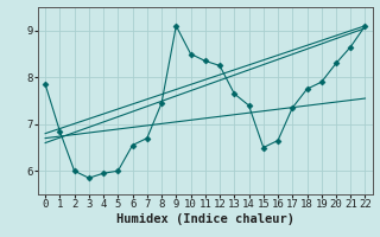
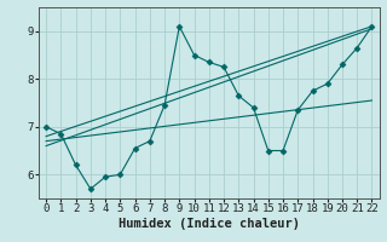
0: 7.85 -> 7.00
2: 6.00 -> 6.20
3: 5.85 -> 5.70
16: 6.65 -> 6.50
